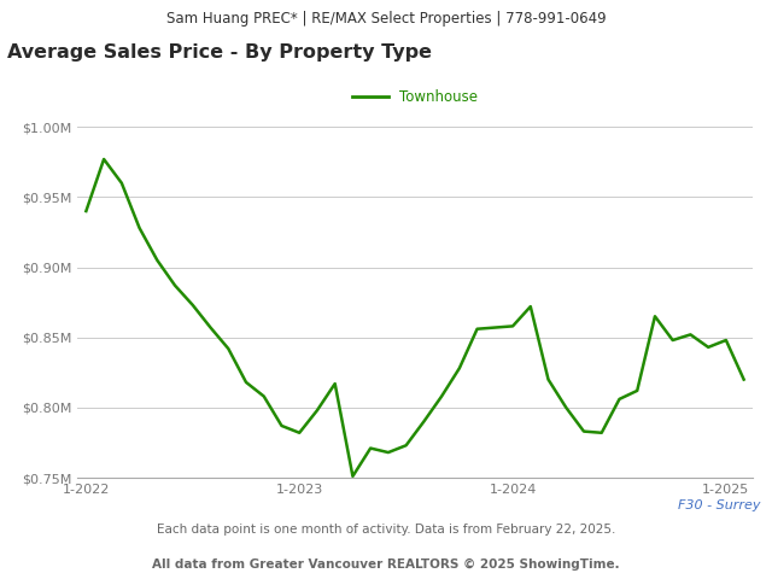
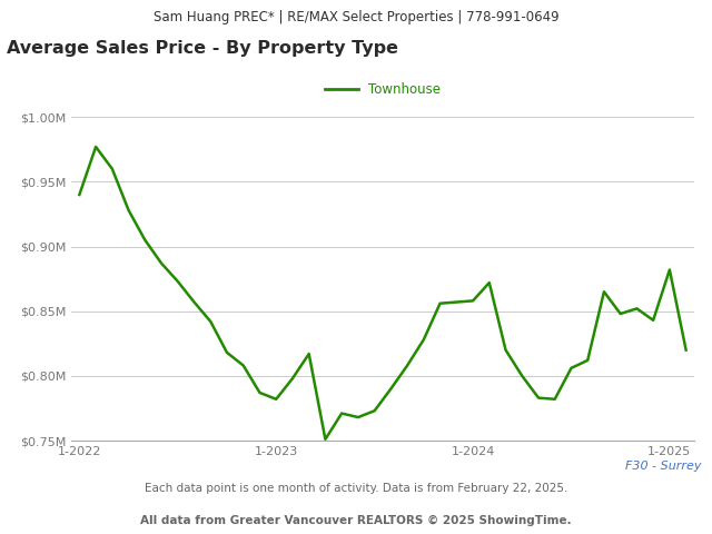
1-2025: $0.848M -> $0.882M
